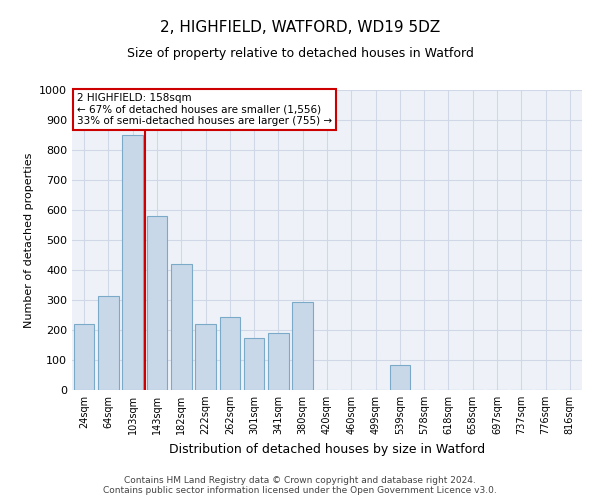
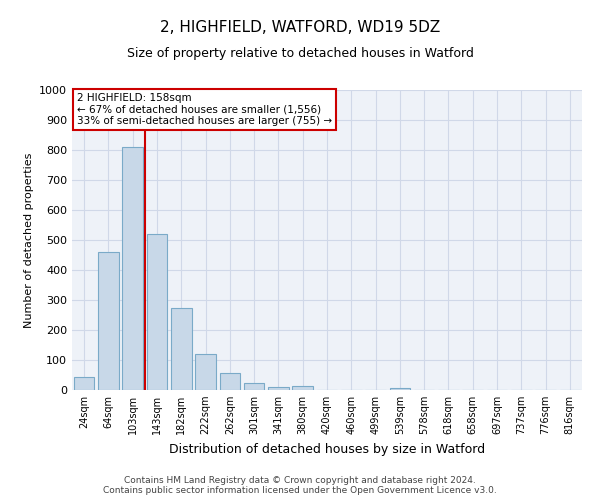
24sqm: 220 -> 43
64sqm: 315 -> 460
103sqm: 850 -> 810
143sqm: 580 -> 520
182sqm: 420 -> 275
222sqm: 220 -> 120
262sqm: 245 -> 57
301sqm: 175 -> 23
341sqm: 190 -> 10
380sqm: 295 -> 12
539sqm: 85 -> 8
